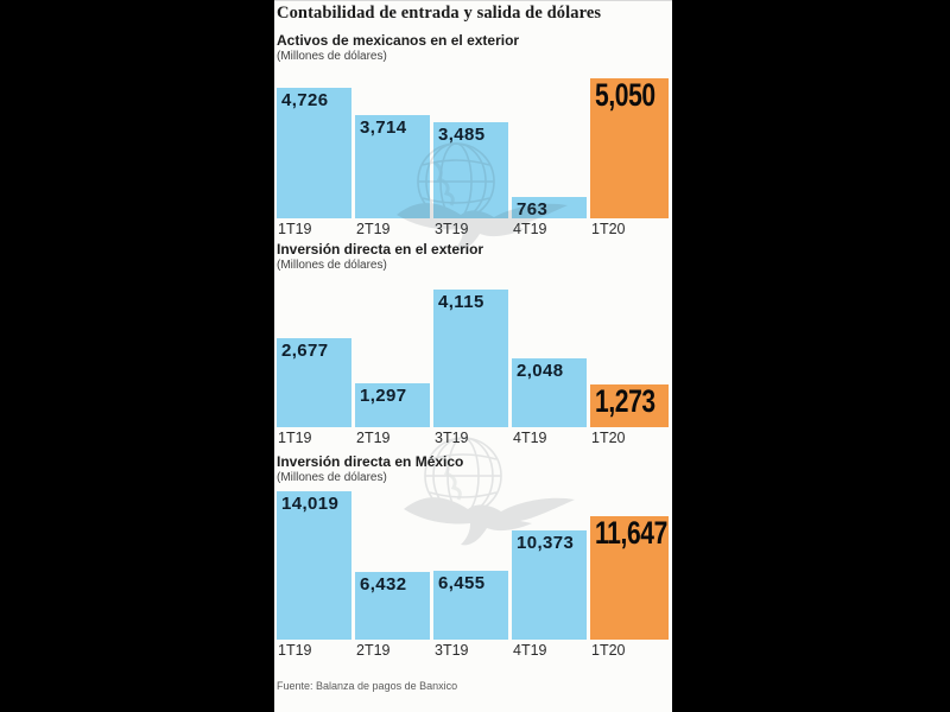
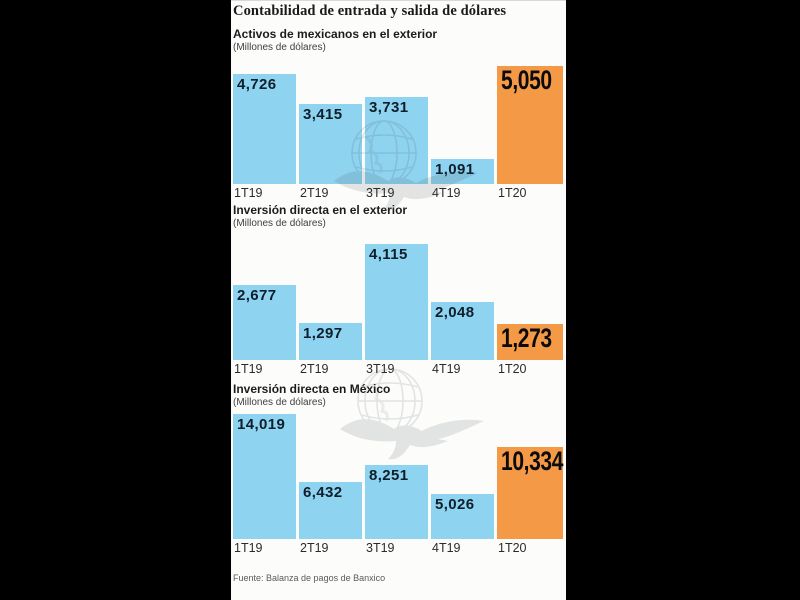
Activos de mexicanos en el exterior/2T19: 3,714 -> 3,415
Activos de mexicanos en el exterior/3T19: 3,485 -> 3,731
Activos de mexicanos en el exterior/4T19: 763 -> 1,091
Inversión directa en México/3T19: 6,455 -> 8,251
Inversión directa en México/4T19: 10,373 -> 5,026
Inversión directa en México/1T20: 11,647 -> 10,334
